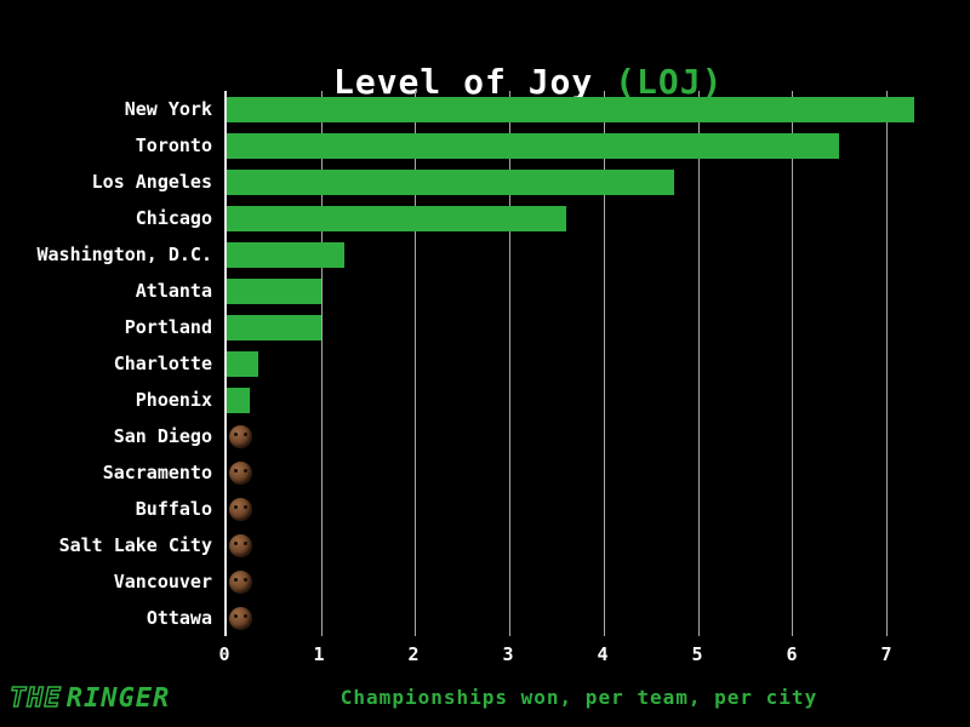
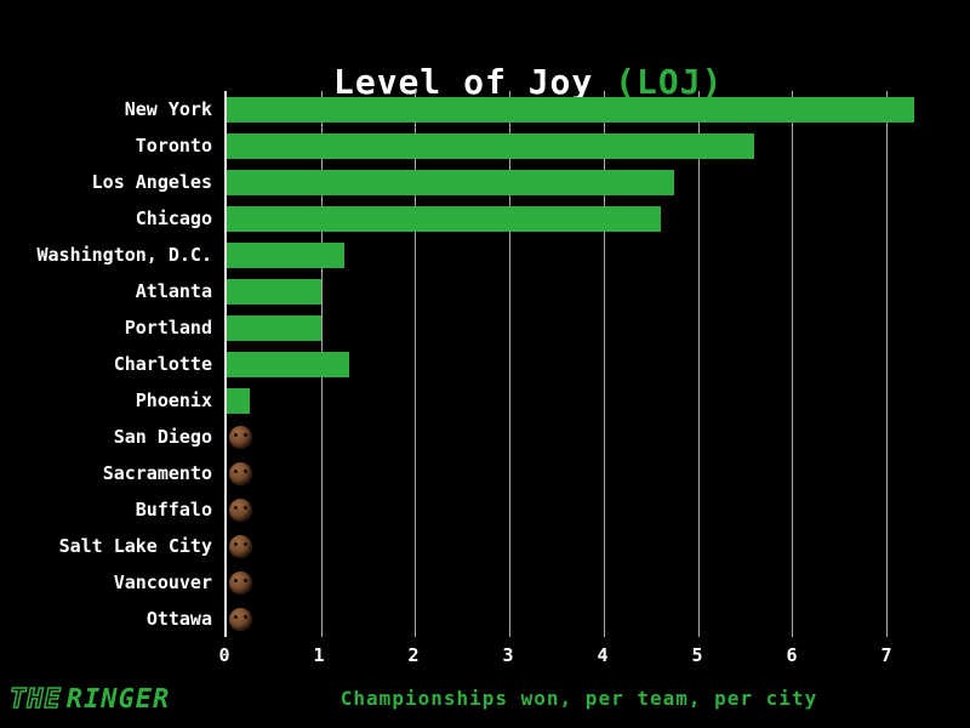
Toronto: 6.5 -> 5.6
Chicago: 3.6 -> 4.6
Charlotte: 0.3 -> 1.3
